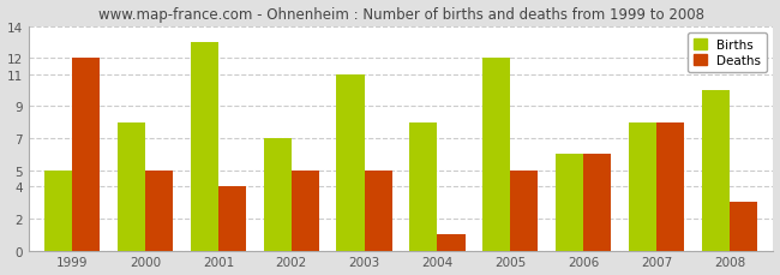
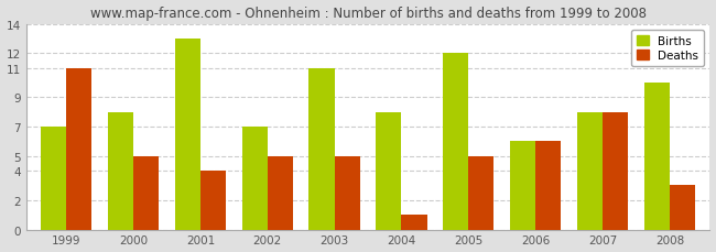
Births/1999: 5 -> 7
Deaths/1999: 12 -> 11
